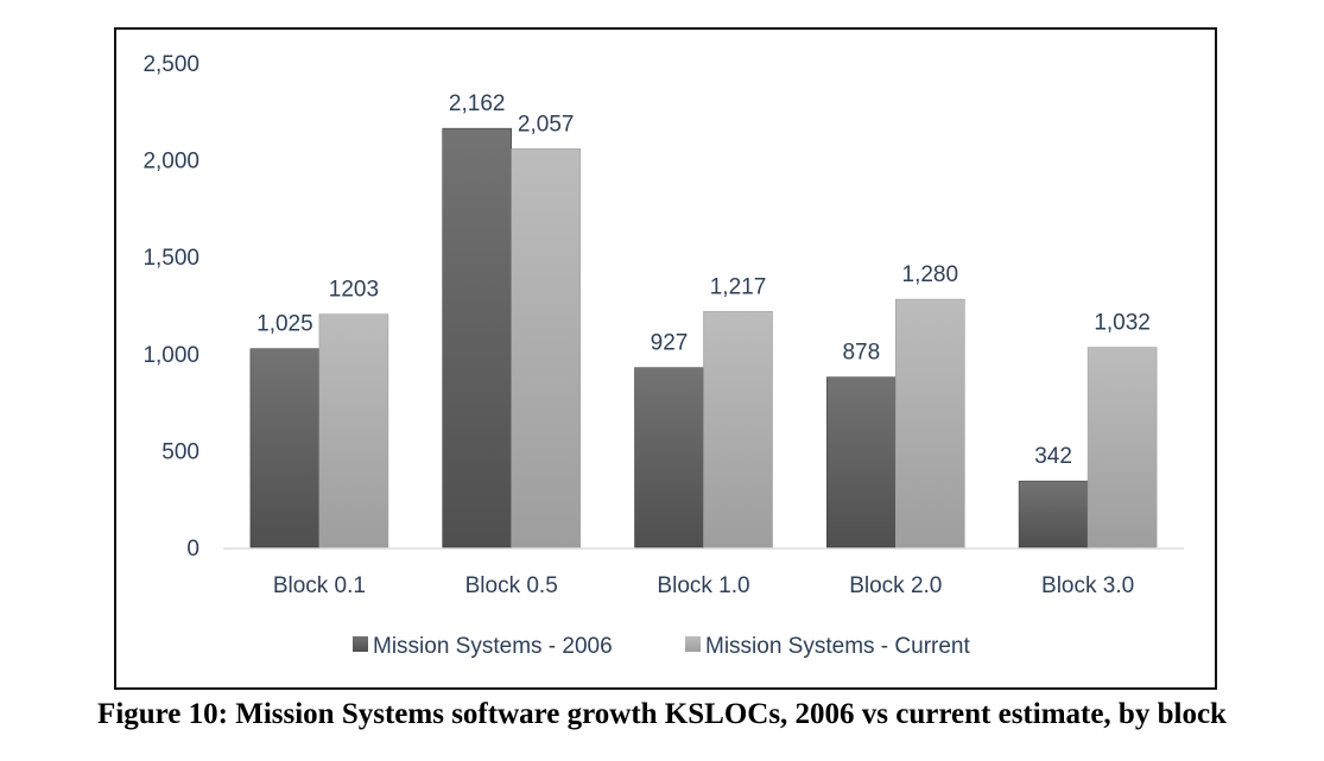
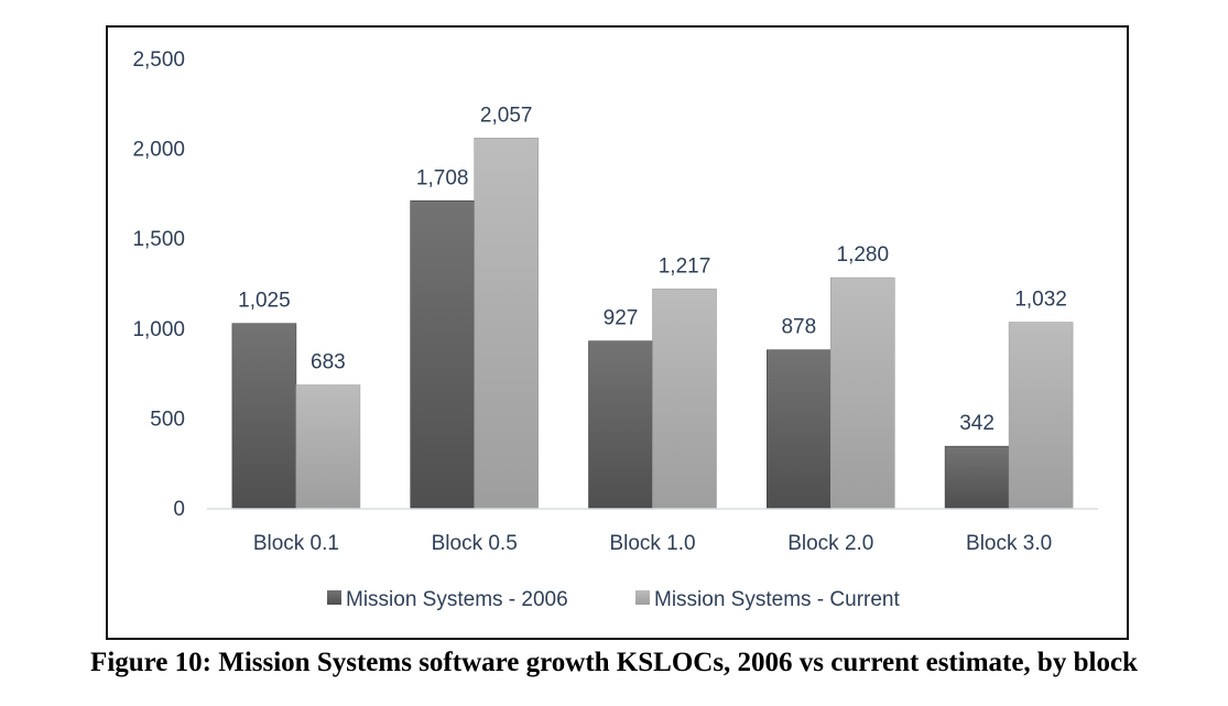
Mission Systems - Current/Block 0.1: 1203 -> 683
Mission Systems - 2006/Block 0.5: 2,162 -> 1,708
